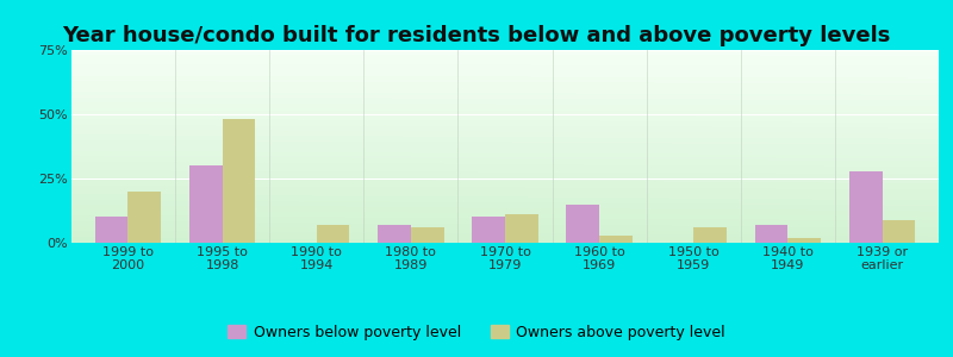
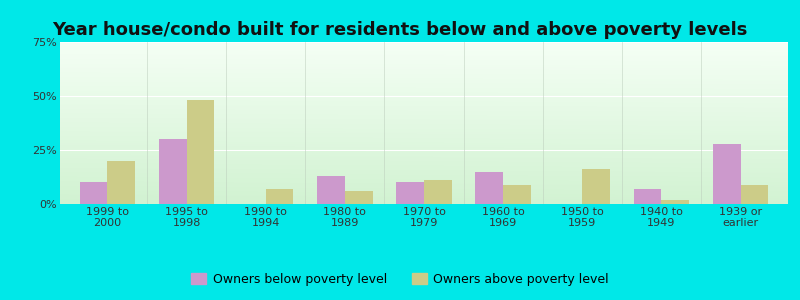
Owners below poverty level/1980 to 1989: 7% -> 13%
Owners above poverty level/1960 to 1969: 3% -> 9%
Owners above poverty level/1950 to 1959: 6% -> 16%
